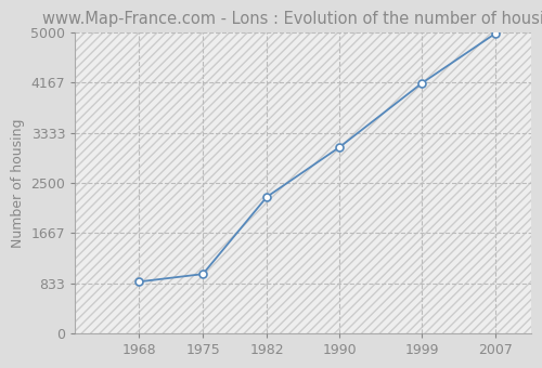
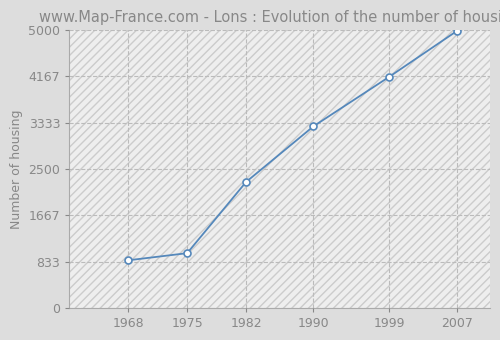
1990: 3100 -> 3270
